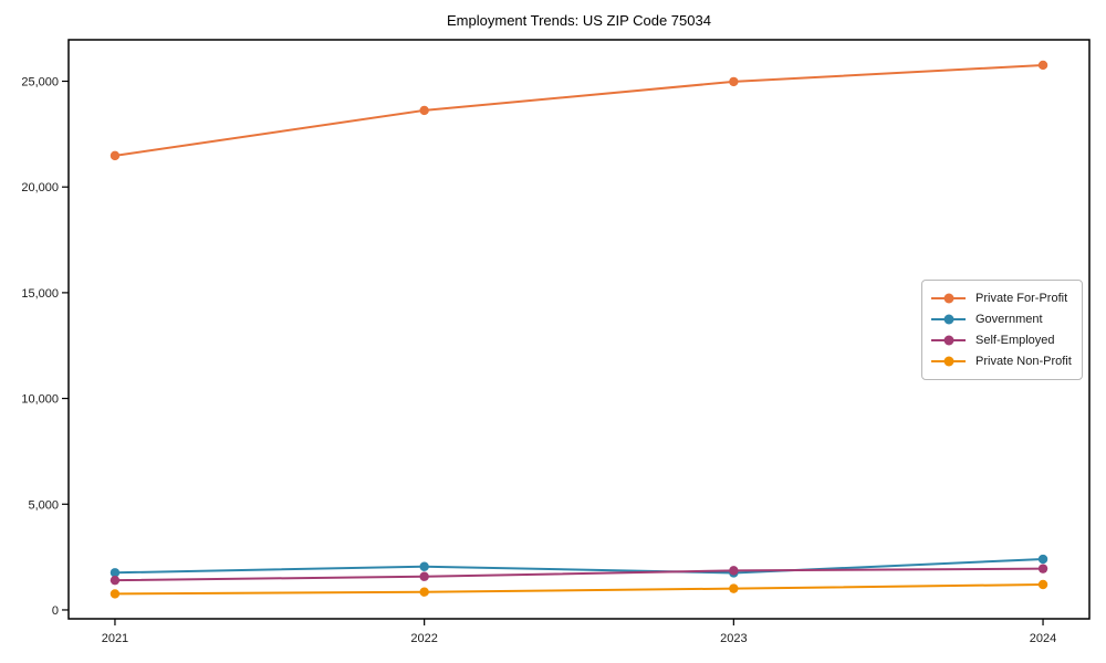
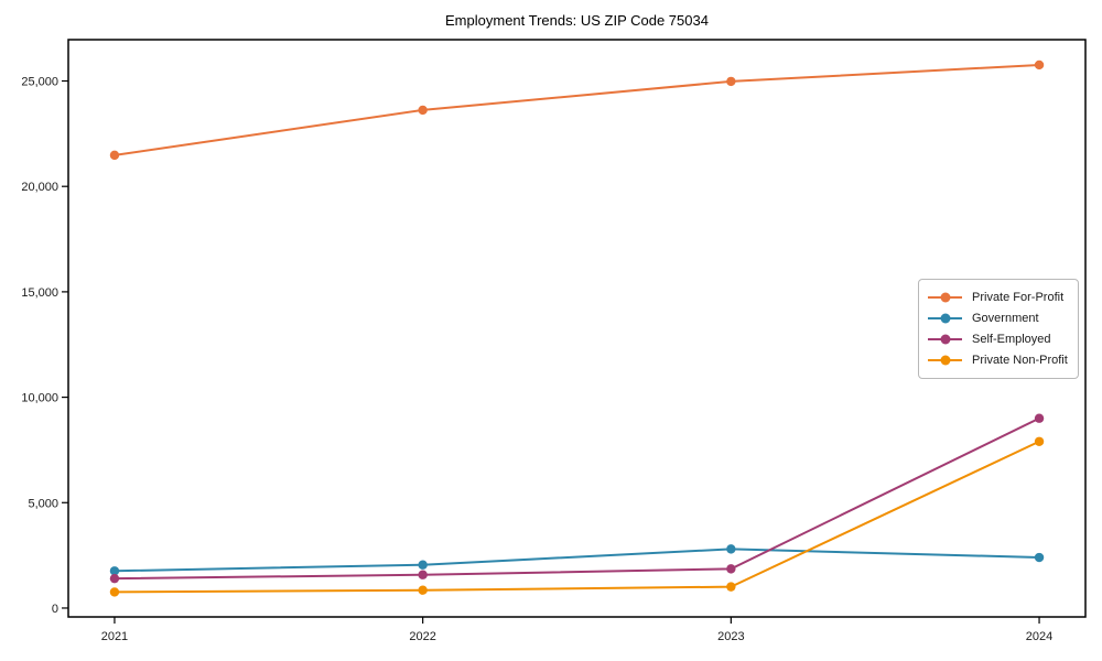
Government/2023: 1800 -> 2800
Self-Employed/2024: 2000 -> 9000
Private Non-Profit/2024: 1200 -> 7900
